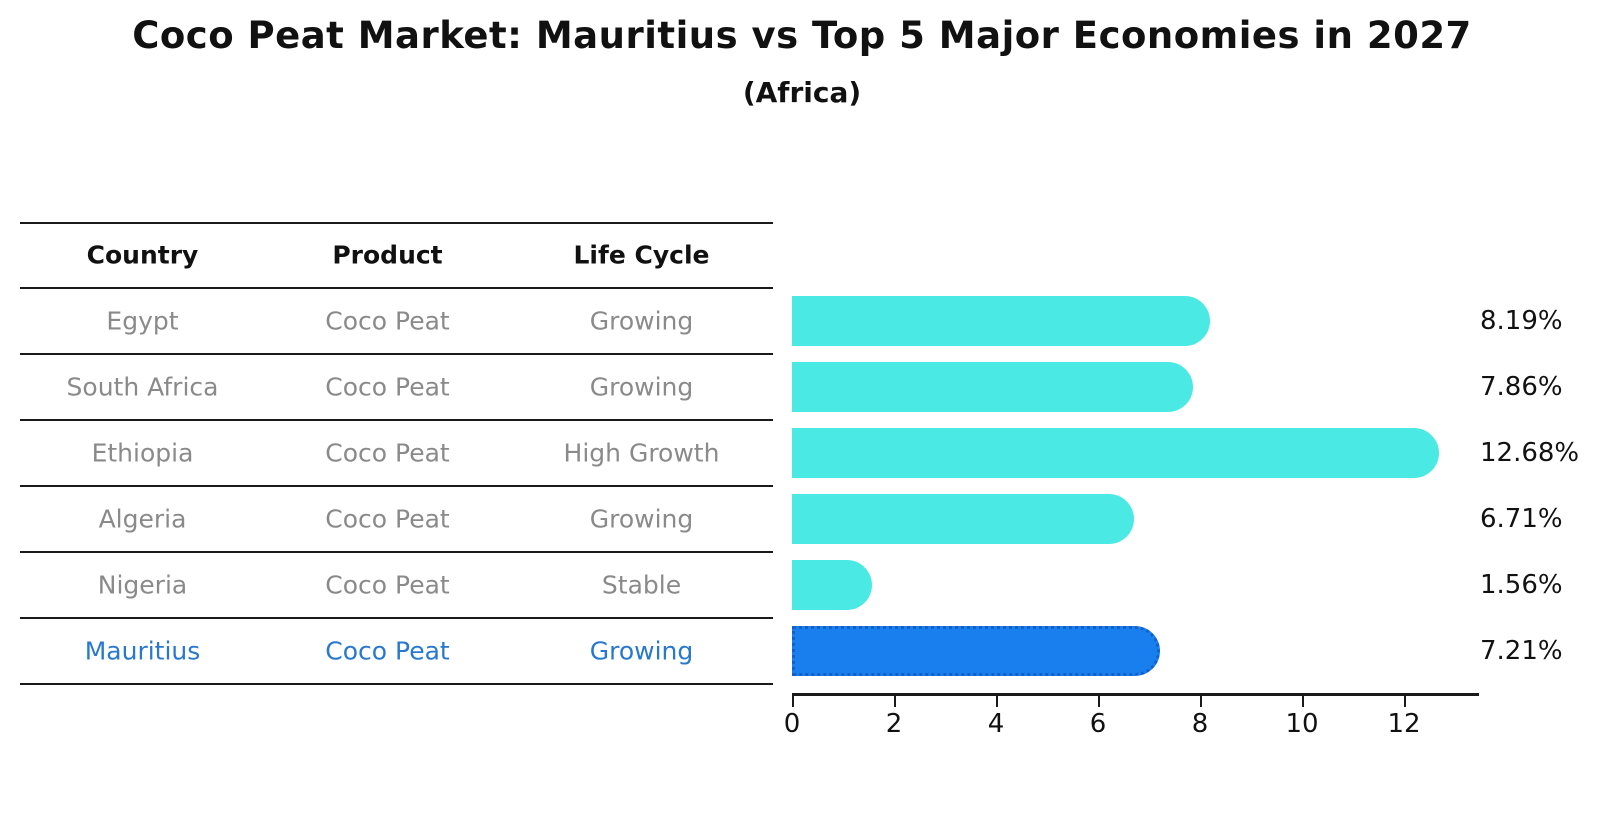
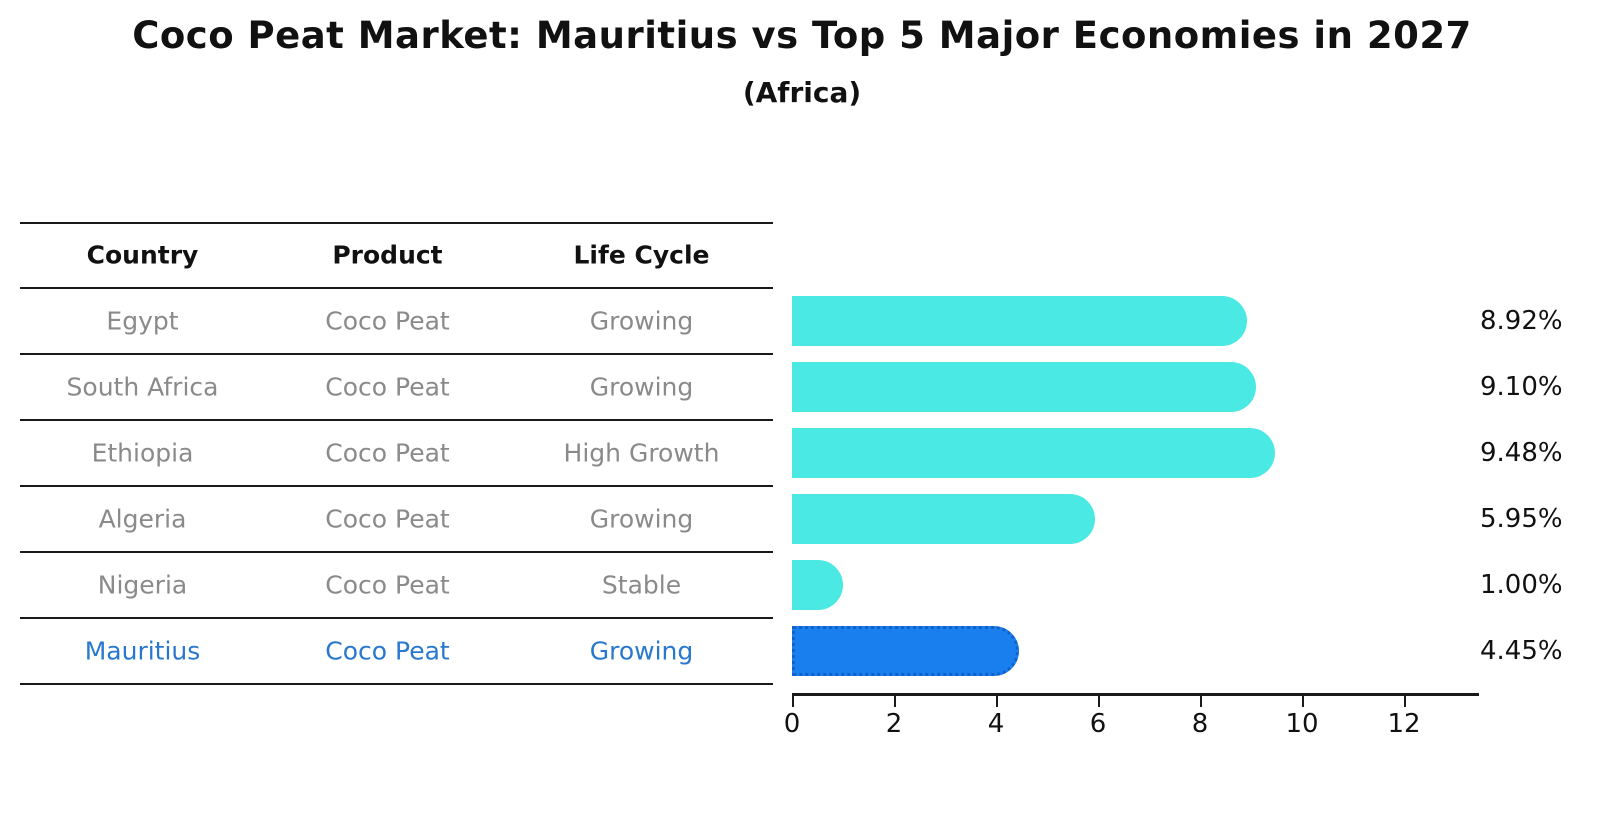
Egypt: 8.19% -> 8.92%
South Africa: 7.86% -> 9.10%
Ethiopia: 12.68% -> 9.48%
Algeria: 6.71% -> 5.95%
Nigeria: 1.56% -> 1.00%
Mauritius: 7.21% -> 4.45%
